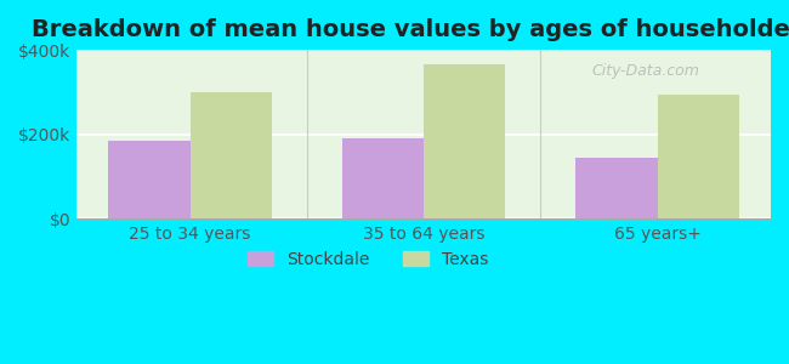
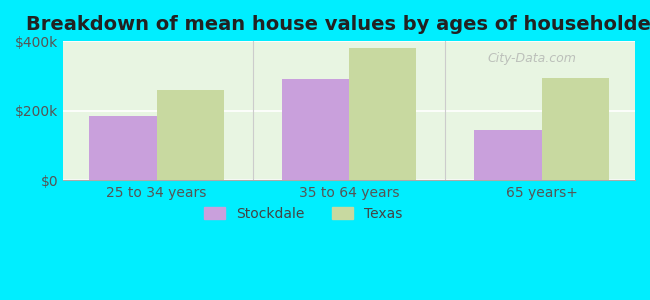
Texas/25 to 34 years: $300k -> $260k
Stockdale/35 to 64 years: $190k -> $290k
Texas/35 to 64 years: $365k -> $380k
